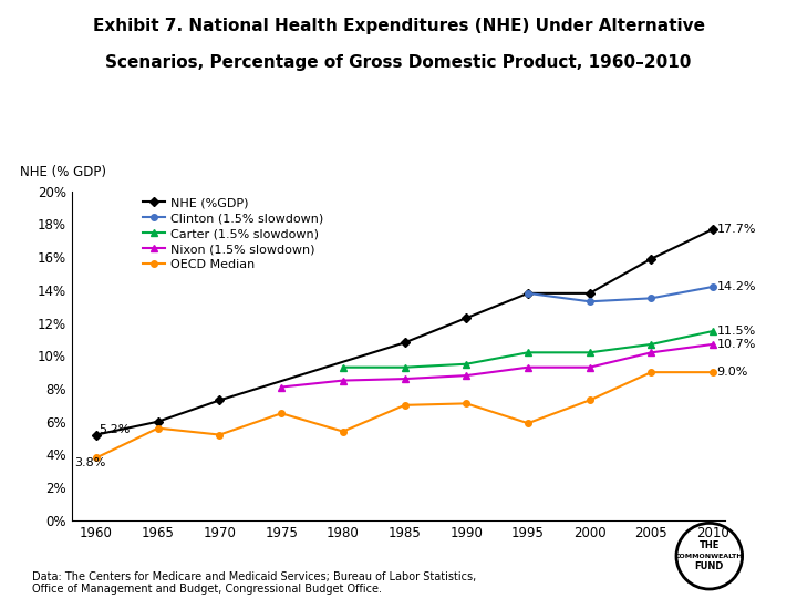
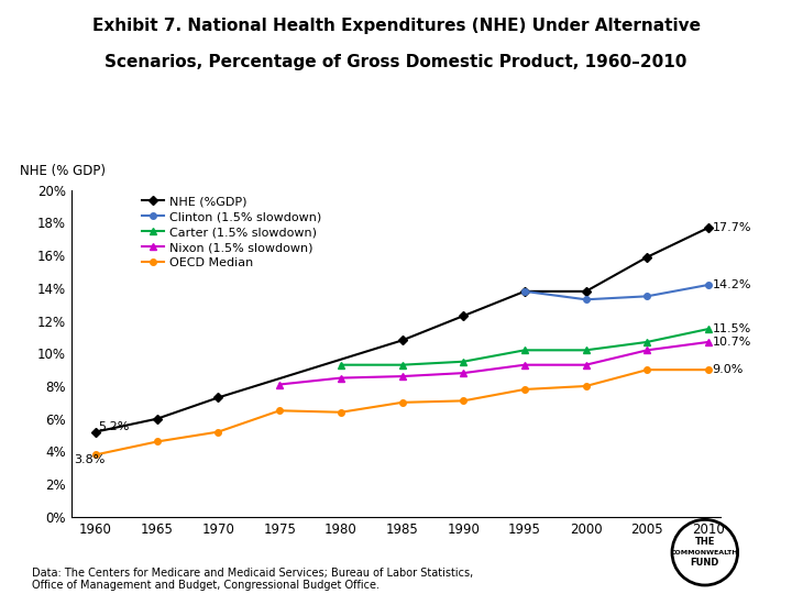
OECD Median/1965: 5.6% -> 4.6%
OECD Median/1980: 5.4% -> 6.4%
OECD Median/1995: 5.9% -> 7.8%
OECD Median/2000: 7.3% -> 8.0%
